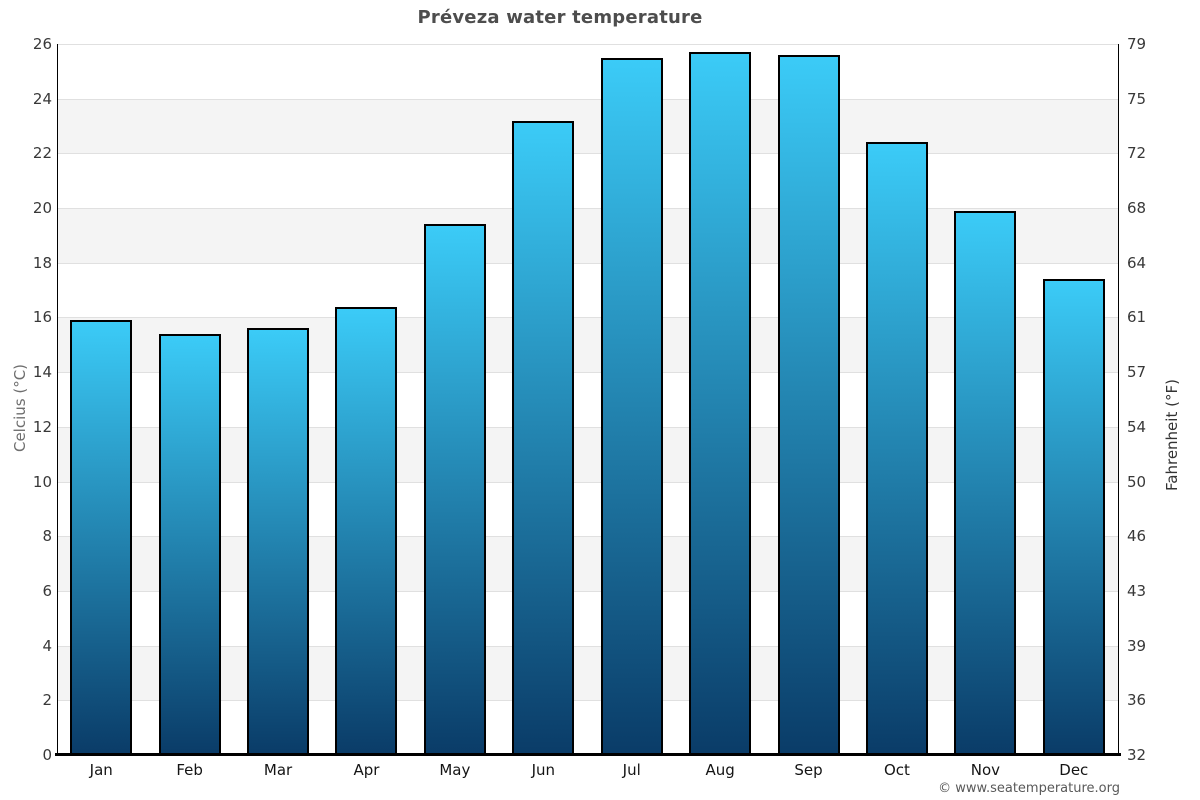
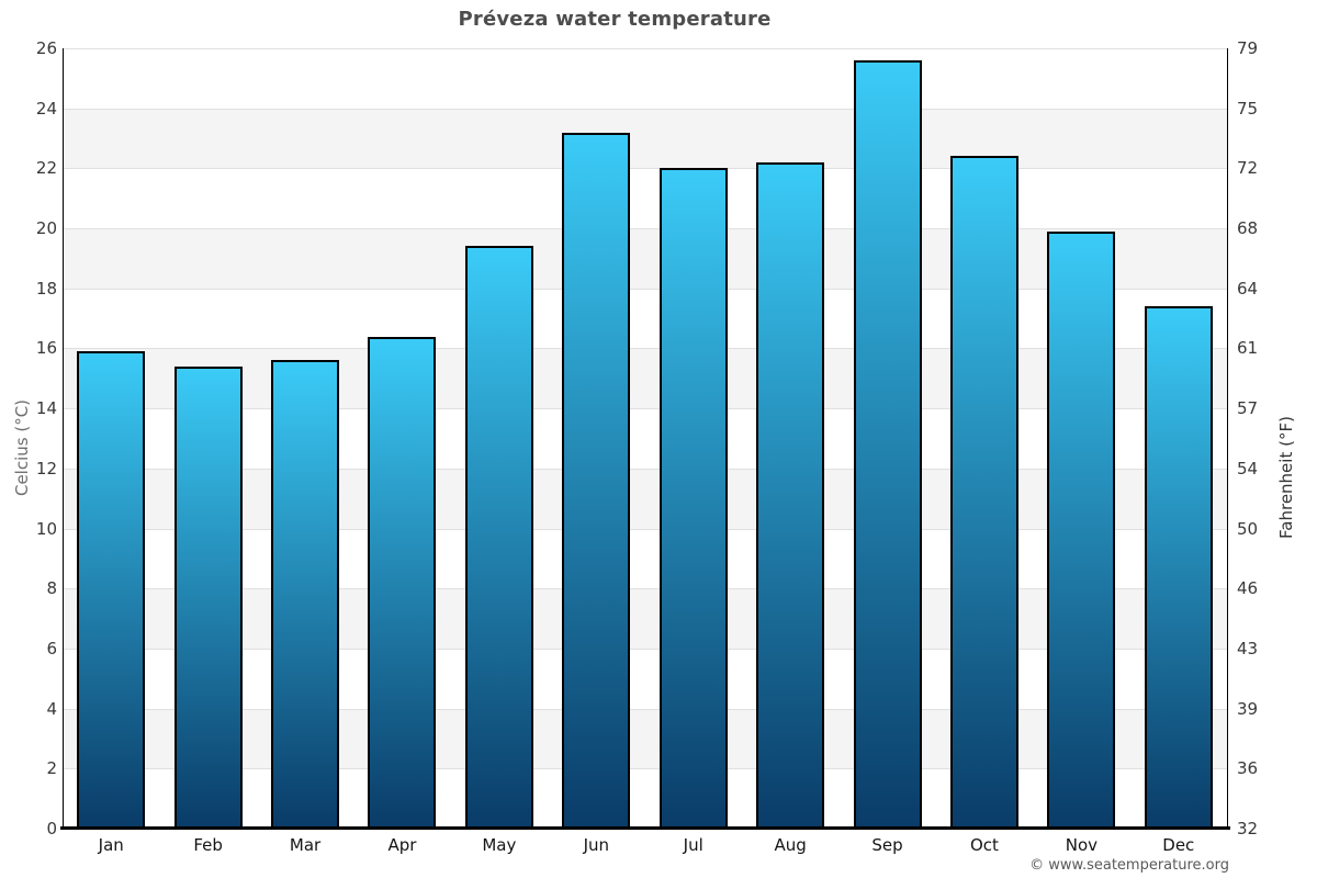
Jul: 25.5 -> 22.0
Aug: 25.7 -> 22.2
